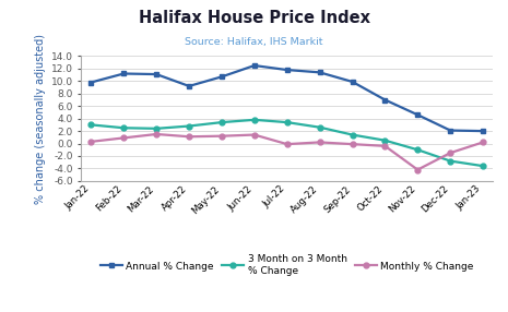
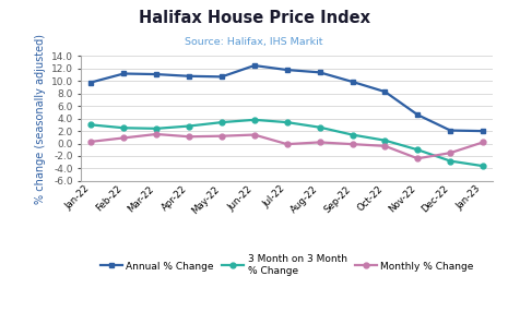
Annual % Change/Apr-22: 9.2 -> 10.8
Annual % Change/Oct-22: 7.0 -> 8.3
Monthly % Change/Nov-22: -4.2 -> -2.4
